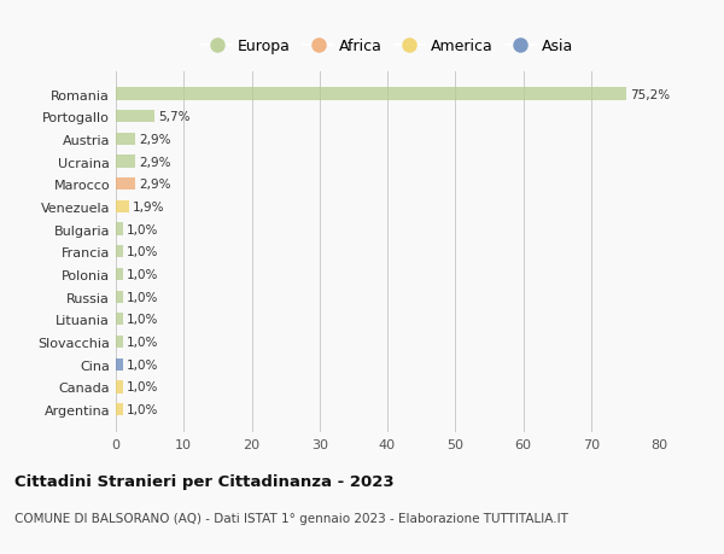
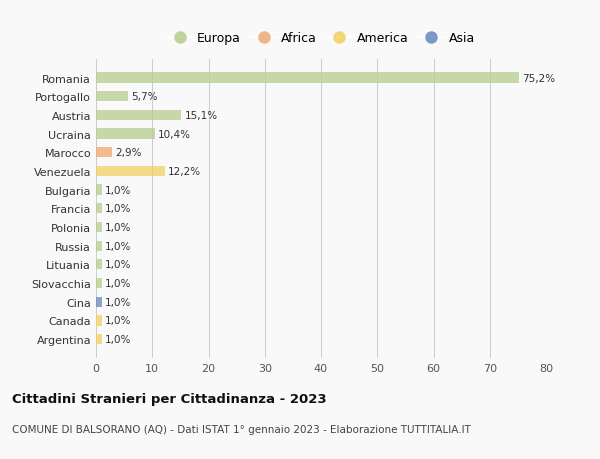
Austria: 2,9% -> 15,1%
Ucraina: 2,9% -> 10,4%
Venezuela: 1,9% -> 12,2%
